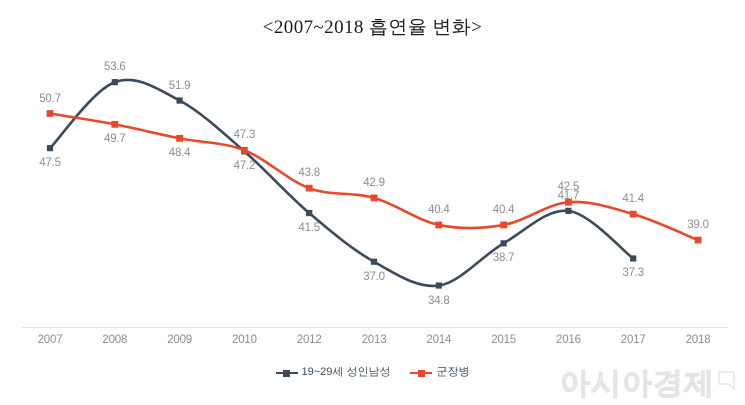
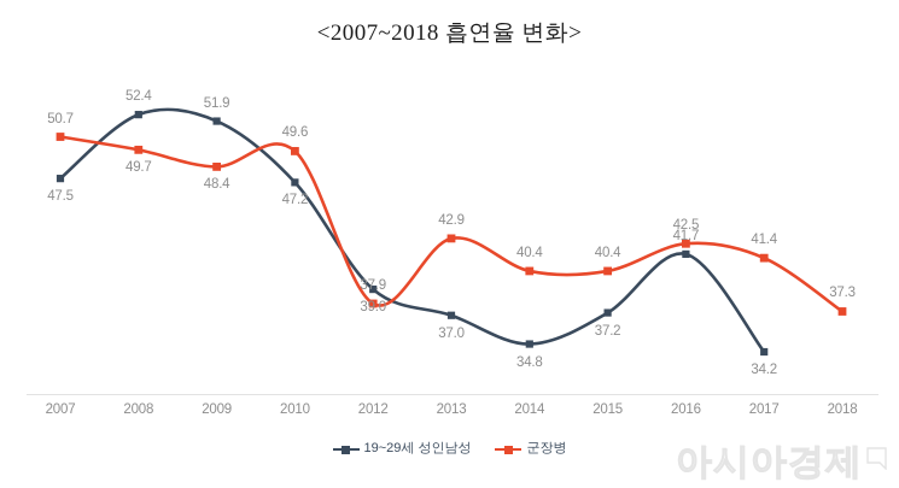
19~29세 성인남성/2008: 53.6 -> 52.4
군장병/2010: 47.3 -> 49.6
19~29세 성인남성/2012: 41.5 -> 39.0
군장병/2012: 43.8 -> 37.9
19~29세 성인남성/2015: 38.7 -> 37.2
19~29세 성인남성/2017: 37.3 -> 34.2
군장병/2018: 39.0 -> 37.3
